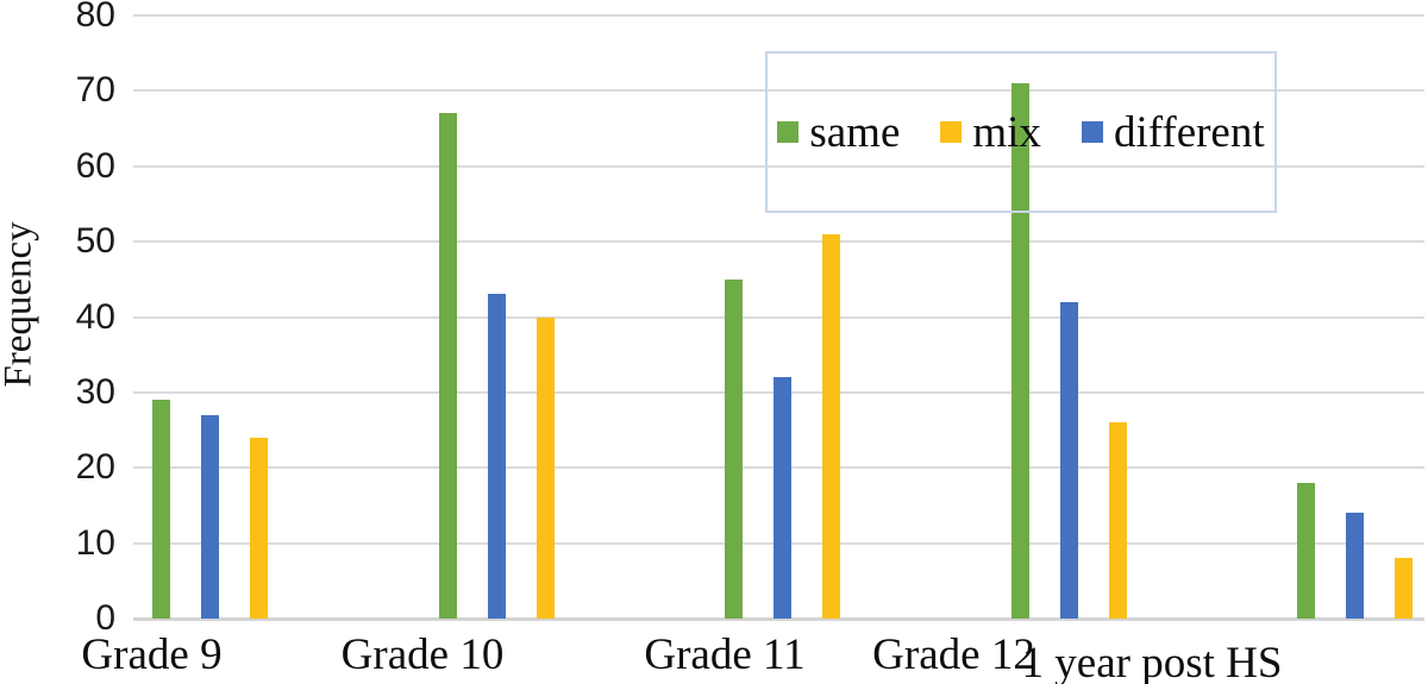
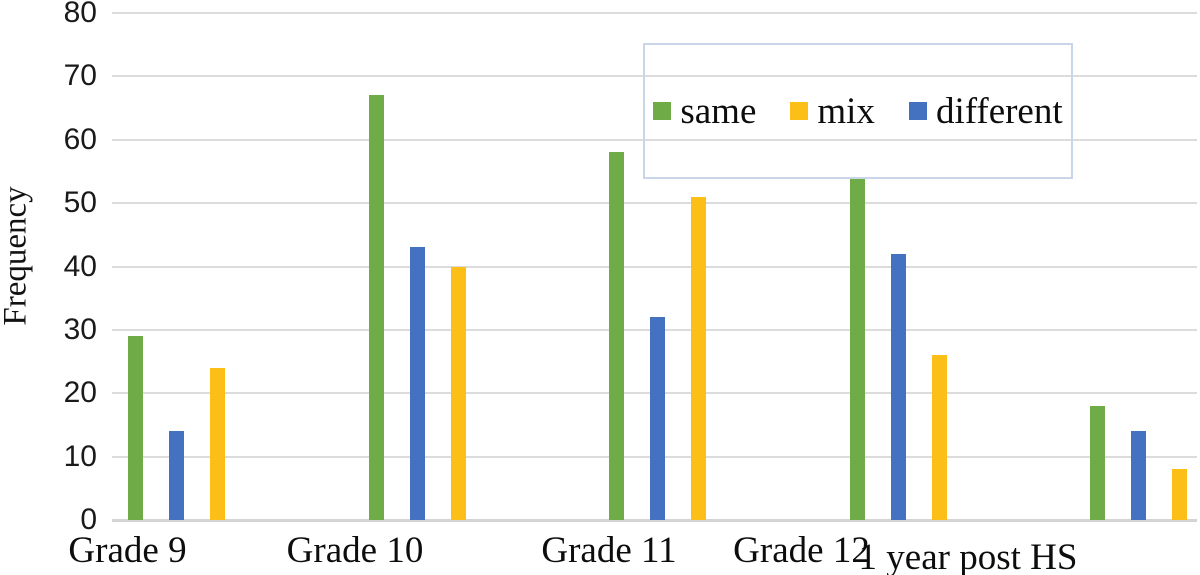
different/Grade 9: 27 -> 14
same/Grade 11: 45 -> 58
same/Grade 12: 71 -> 54
